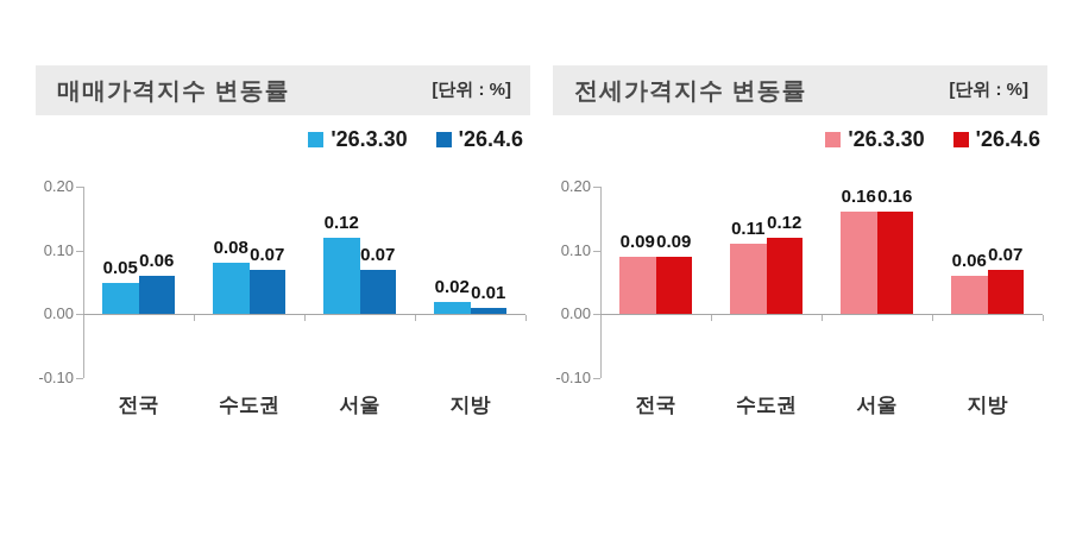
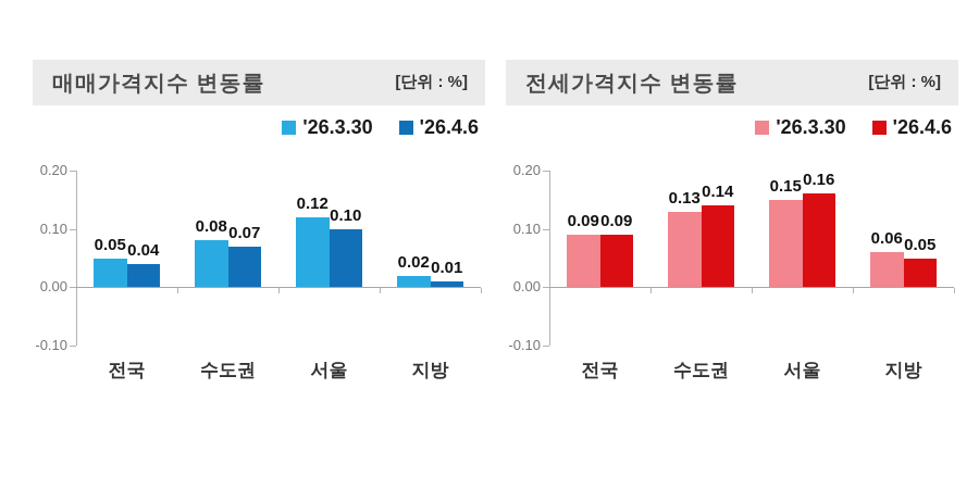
매매가격지수 변동률/'26.4.6/전국: 0.06 -> 0.04
매매가격지수 변동률/'26.4.6/서울: 0.07 -> 0.10
전세가격지수 변동률/'26.3.30/수도권: 0.11 -> 0.13
전세가격지수 변동률/'26.4.6/수도권: 0.12 -> 0.14
전세가격지수 변동률/'26.3.30/서울: 0.16 -> 0.15
전세가격지수 변동률/'26.4.6/지방: 0.07 -> 0.05
